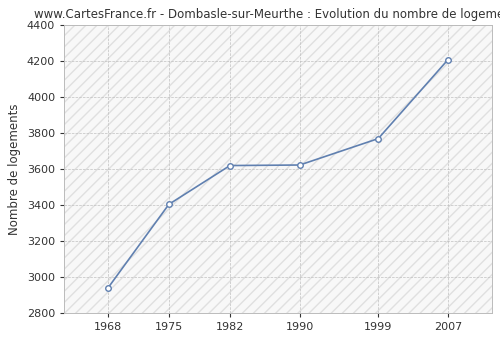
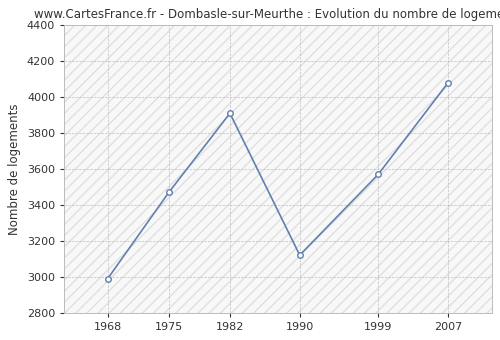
1968: 2940 -> 2990
1975: 3400 -> 3470
1982: 3620 -> 3910
1990: 3620 -> 3120
1999: 3770 -> 3570
2007: 4210 -> 4080
